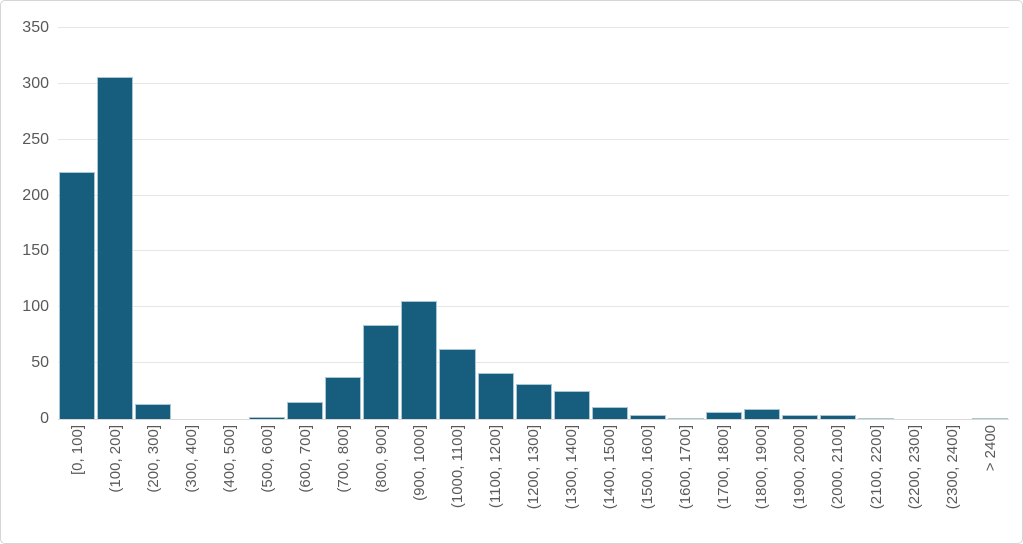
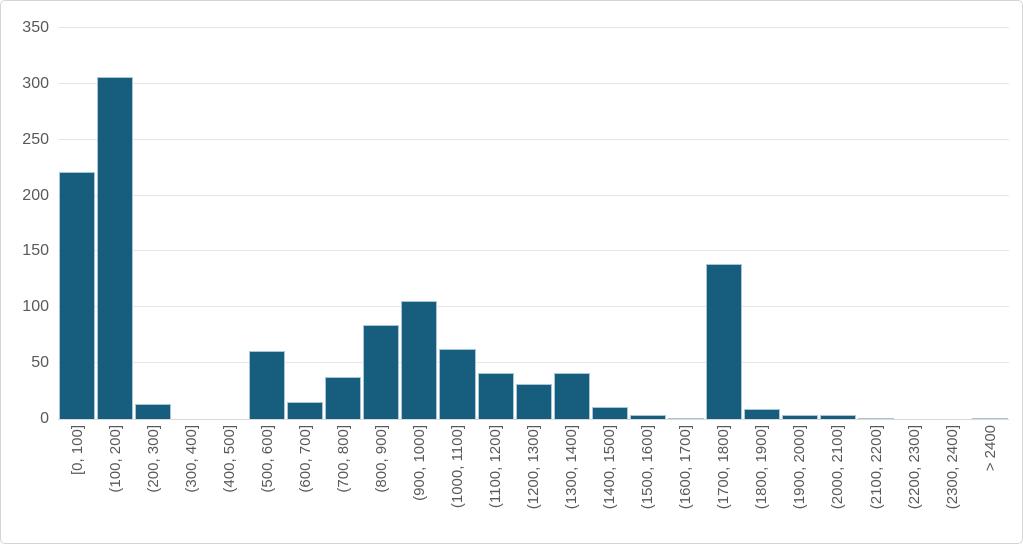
(500, 600]: 2 -> 61
(1300, 1400]: 25 -> 41
(1700, 1800]: 6 -> 139
